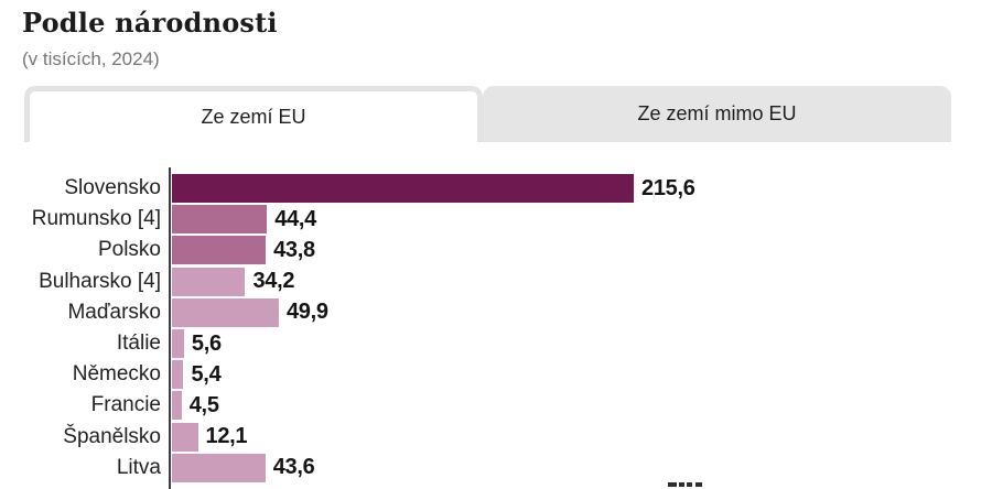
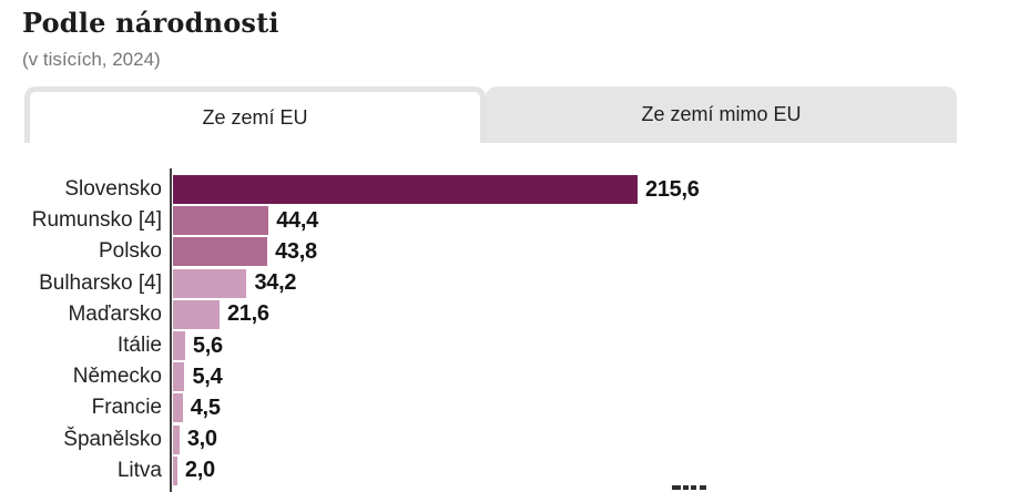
Maďarsko: 49,9 -> 21,6
Španělsko: 12,1 -> 3,0
Litva: 43,6 -> 2,0
